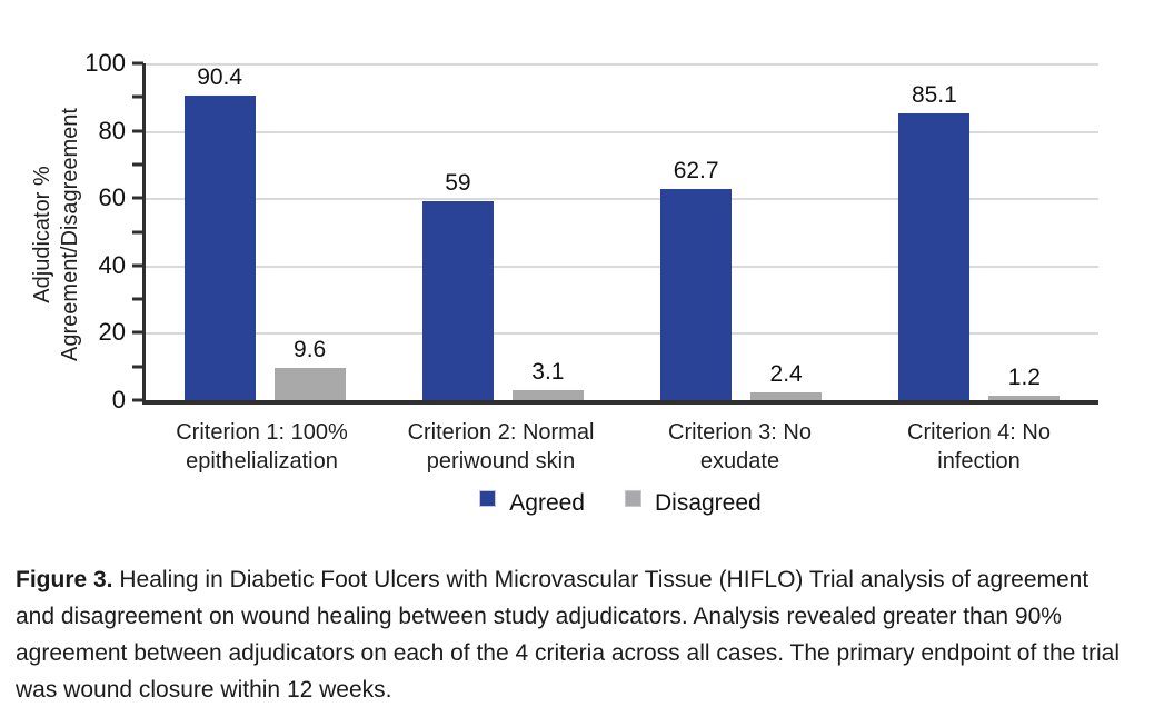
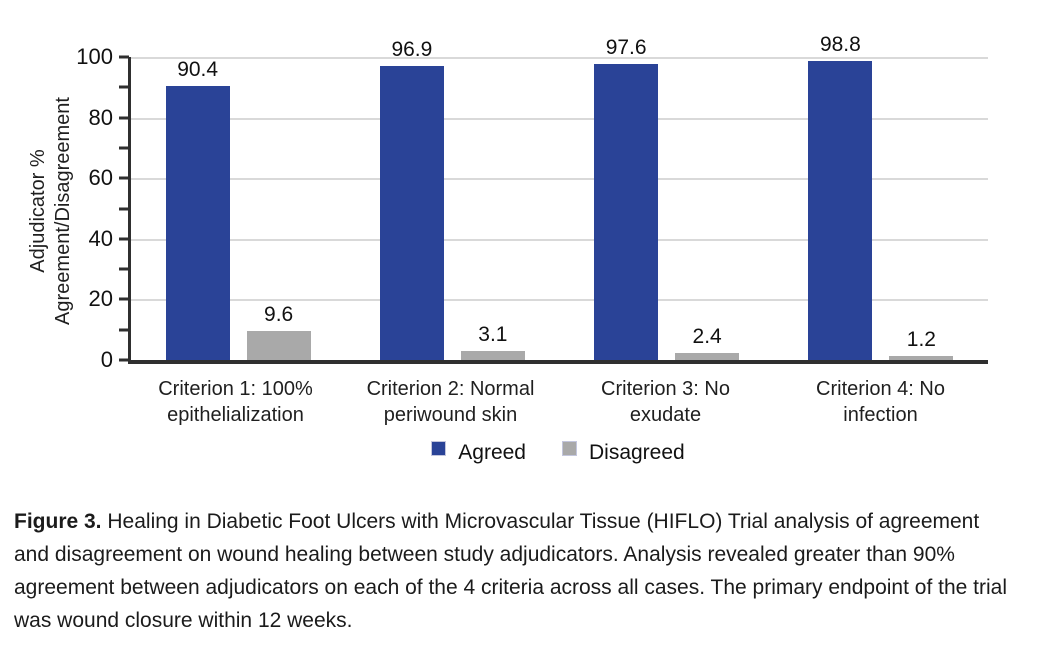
Agreed/Criterion 2: Normal periwound skin: 59 -> 96.9
Agreed/Criterion 3: No exudate: 62.7 -> 97.6
Agreed/Criterion 4: No infection: 85.1 -> 98.8
